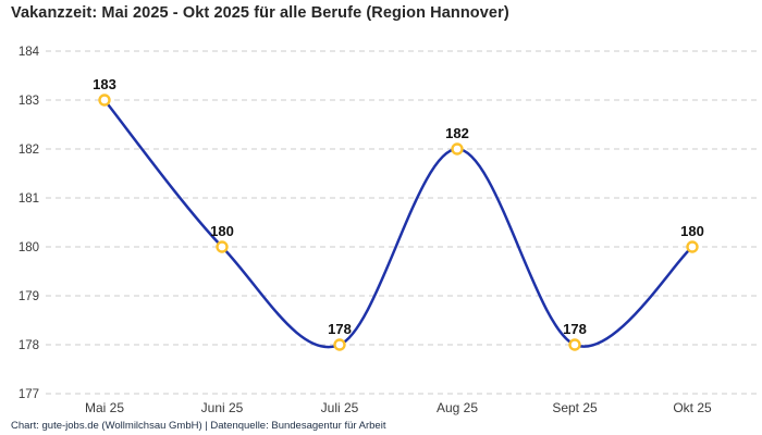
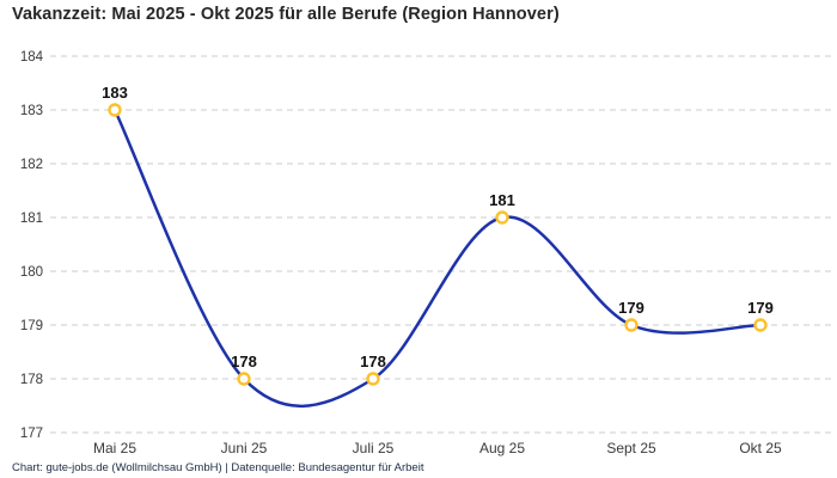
Juni 25: 180 -> 178
Aug 25: 182 -> 181
Sept 25: 178 -> 179
Okt 25: 180 -> 179
